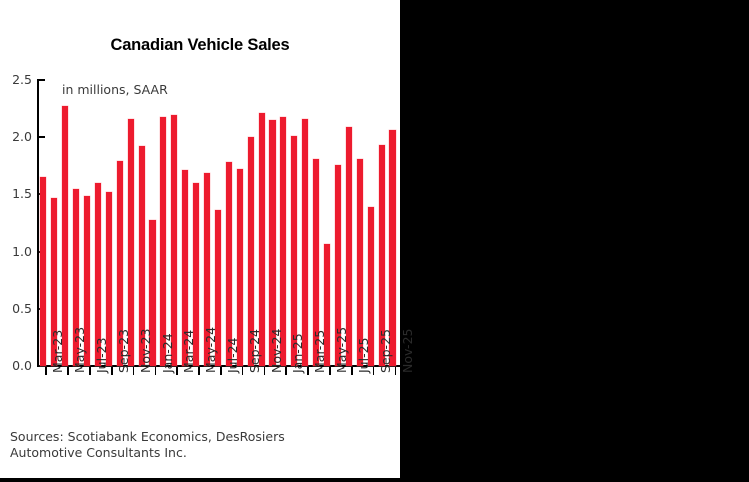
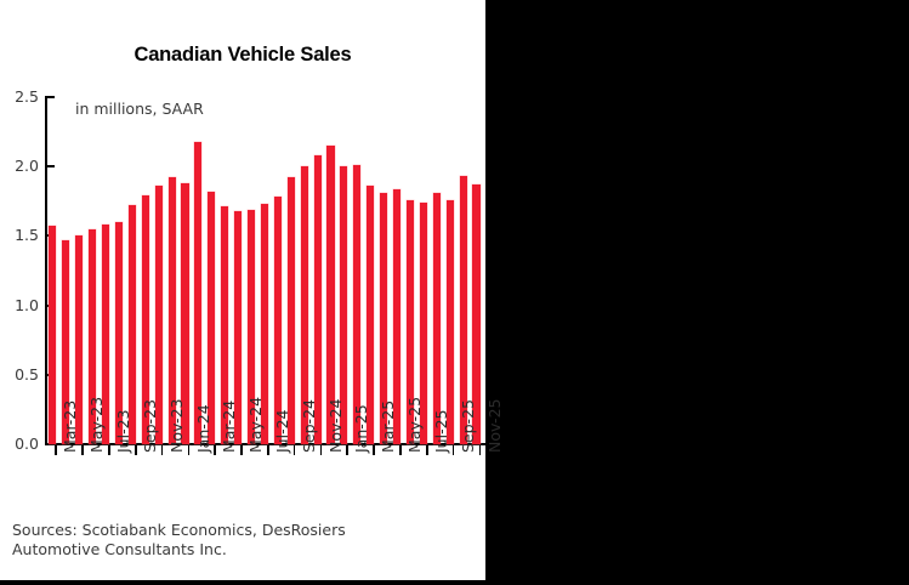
Mar-23: 1.65 -> 1.57
May-23: 2.27 -> 1.50
Jul-23: 1.49 -> 1.58
Sep-23: 1.52 -> 1.72
Nov-23: 2.16 -> 1.86
Jan-24: 1.28 -> 1.88
Mar-24: 2.19 -> 1.82
May-24: 1.60 -> 1.68
Jul-24: 1.36 -> 1.73
Sep-24: 1.72 -> 1.92
Nov-24: 2.21 -> 2.08
Jan-25: 2.18 -> 2.00
Mar-25: 2.16 -> 1.86
May-25: 1.07 -> 1.84
Jul-25: 2.09 -> 1.74
Sep-25: 1.39 -> 1.76
Nov-25: 2.06 -> 1.87
